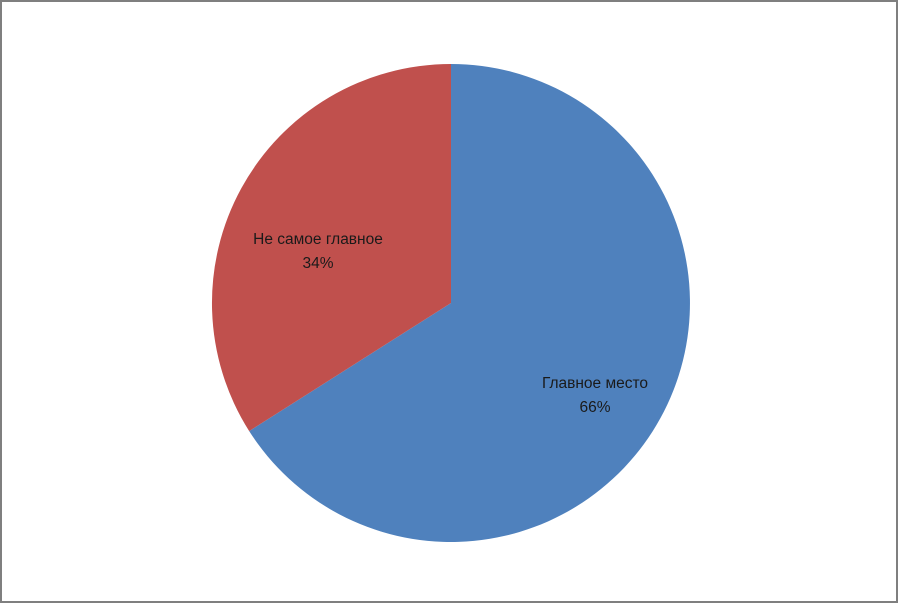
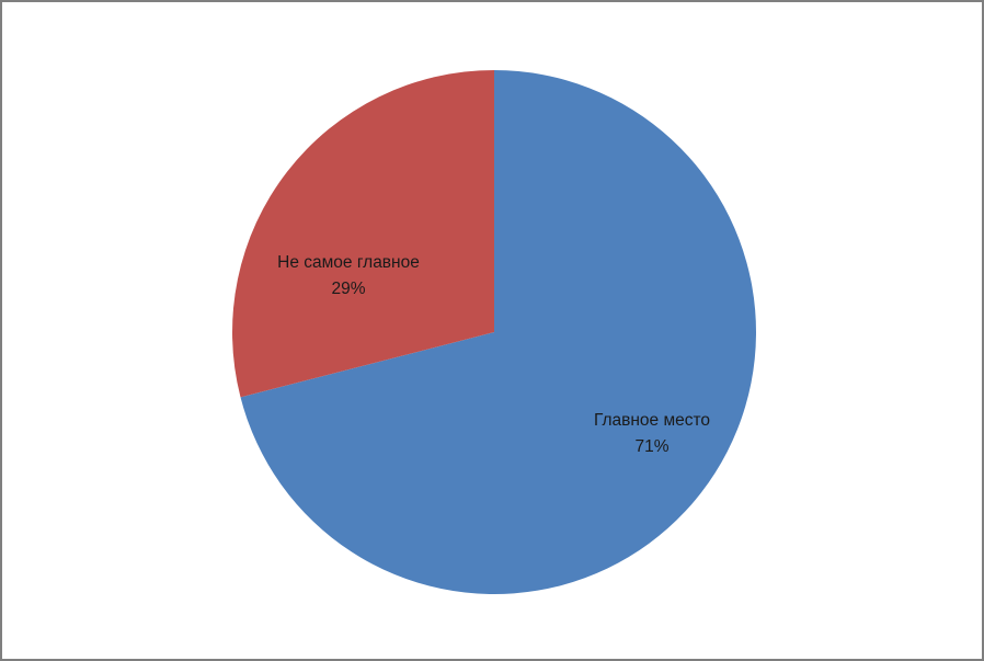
Главное место: 66% -> 71%
Не самое главное: 34% -> 29%
